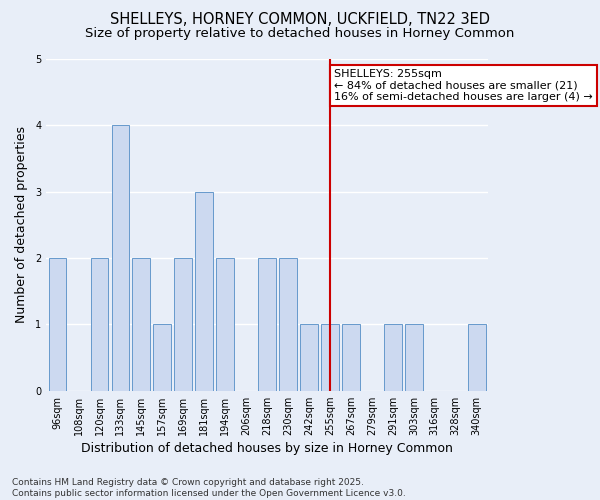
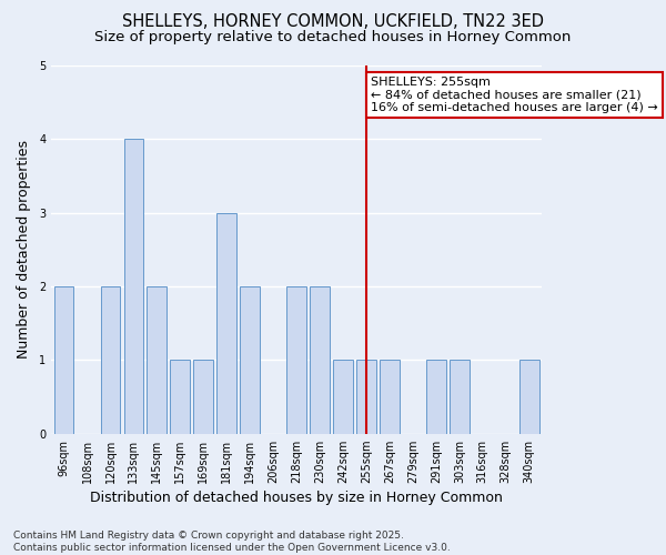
169sqm: 2 -> 1
